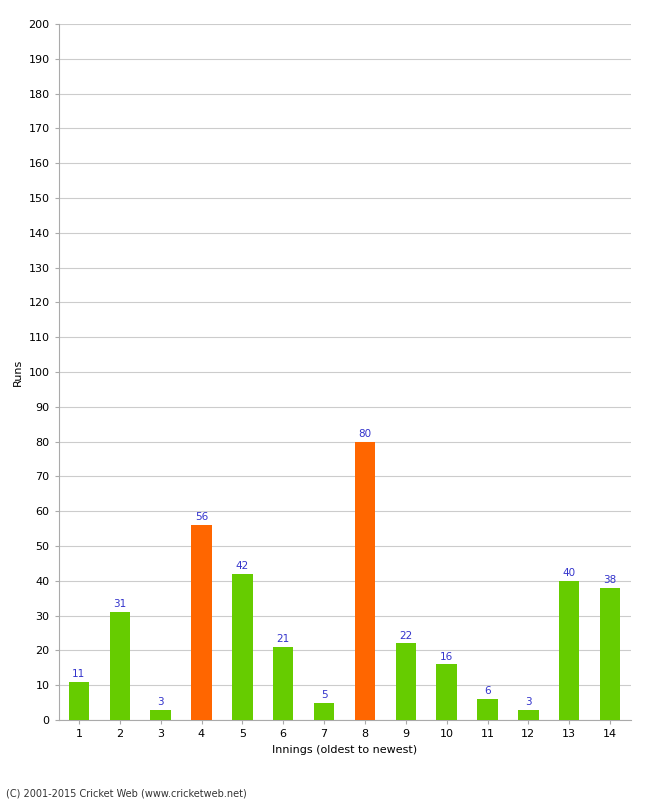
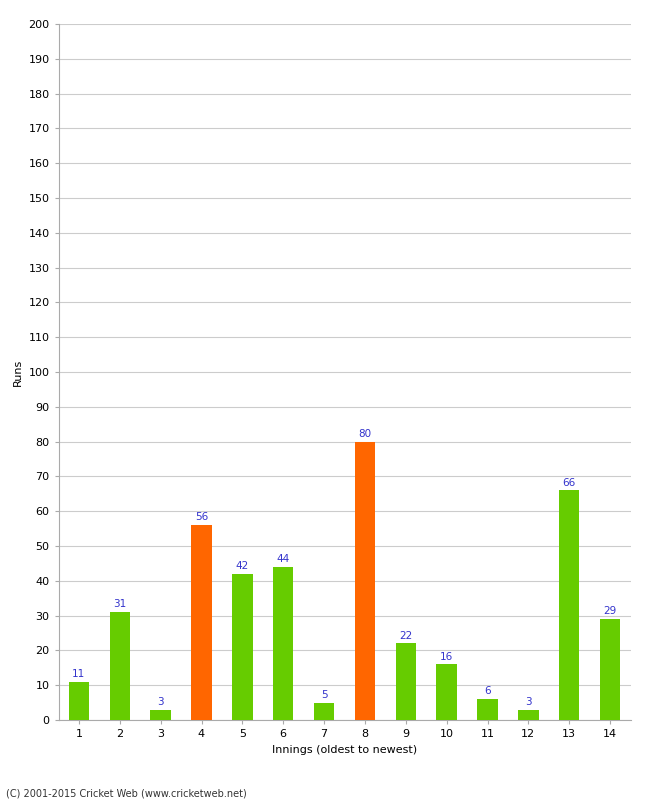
6: 21 -> 44
13: 40 -> 66
14: 38 -> 29
